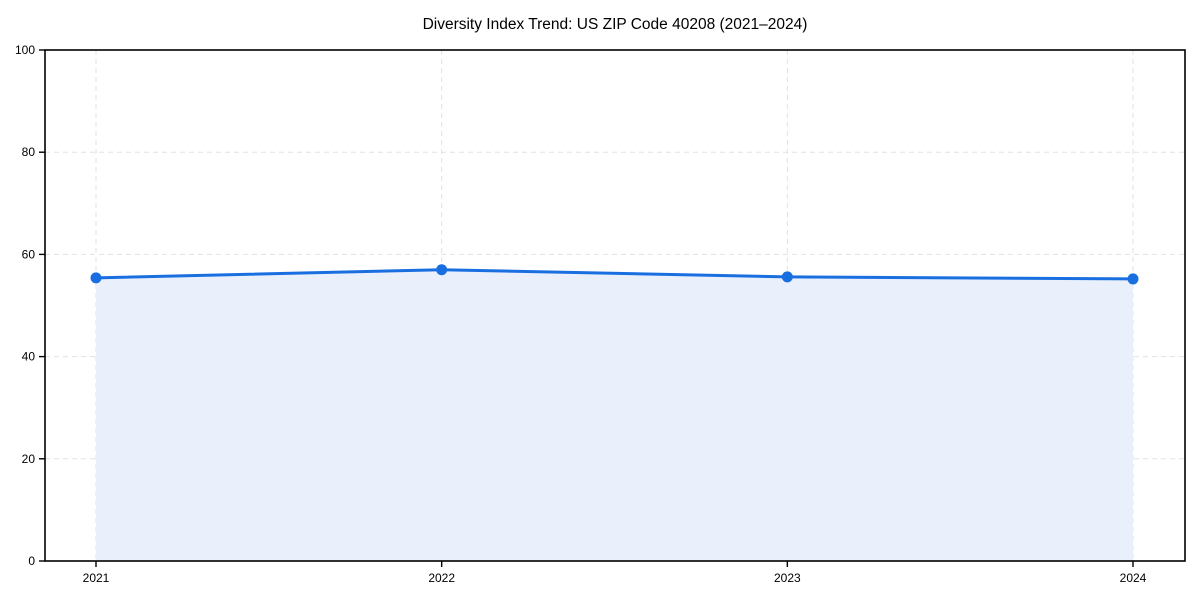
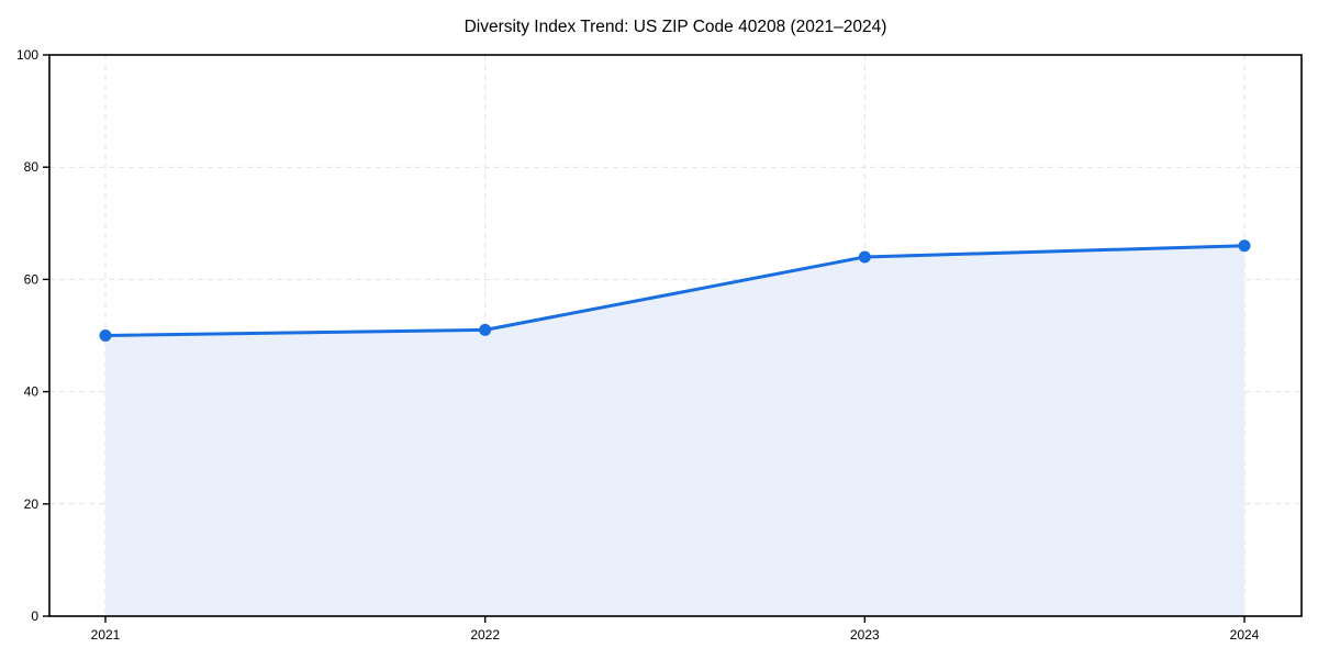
2021: 55 -> 50
2022: 57 -> 51
2023: 56 -> 64
2024: 55 -> 66
